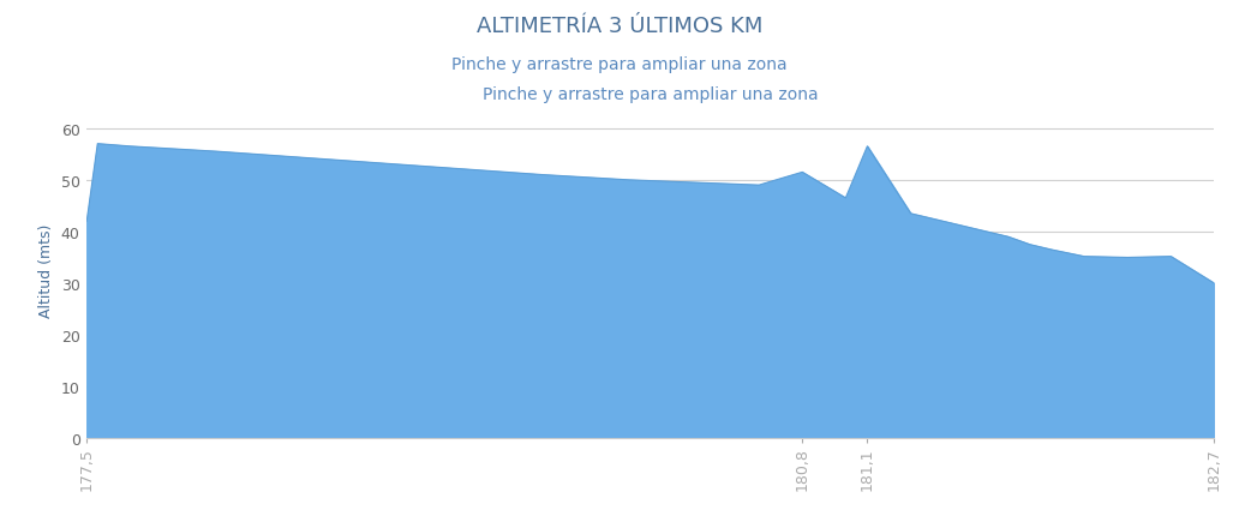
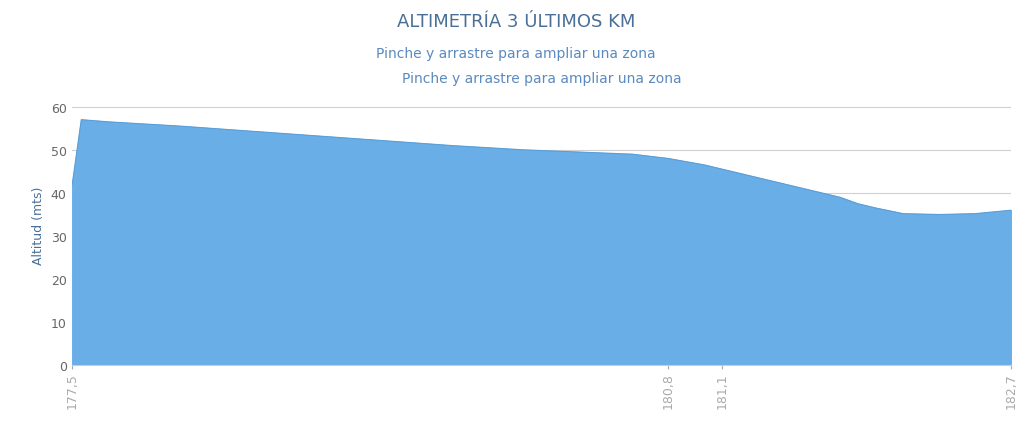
180,8: 51.5 -> 48.0
181,1: 56.5 -> 45.5
182,7: 30.0 -> 36.0
